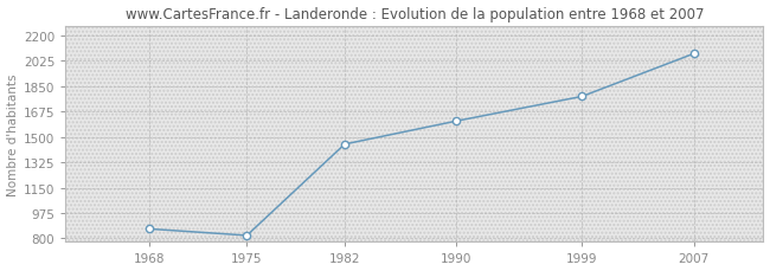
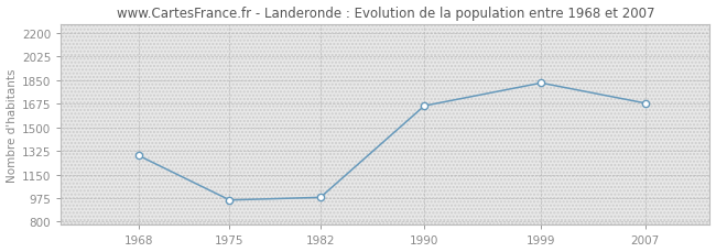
1968: 860 -> 1290
1975: 820 -> 960
1982: 1450 -> 980
1990: 1610 -> 1660
1999: 1780 -> 1830
2007: 2080 -> 1680
